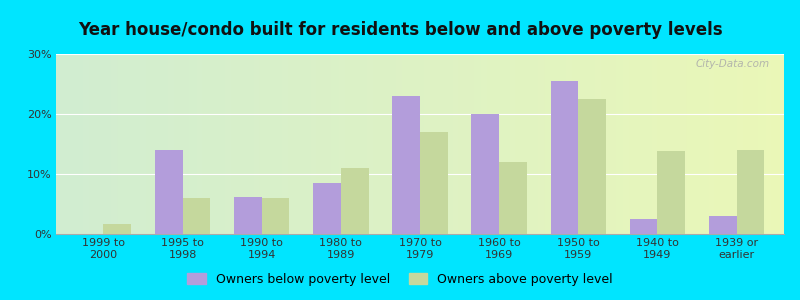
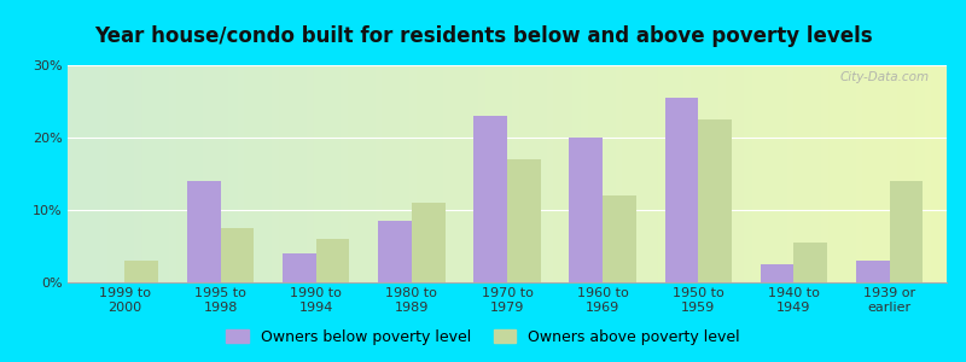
Owners above poverty level/1999 to 2000: 1.6% -> 3.0%
Owners above poverty level/1995 to 1998: 6.0% -> 7.5%
Owners below poverty level/1990 to 1994: 6.2% -> 4.0%
Owners above poverty level/1940 to 1949: 13.8% -> 5.5%
